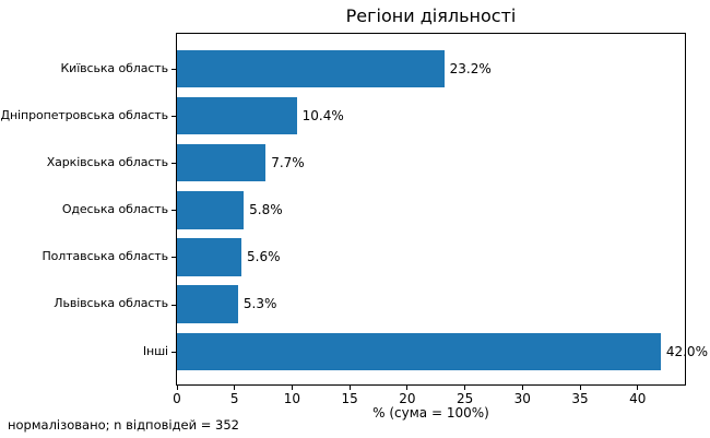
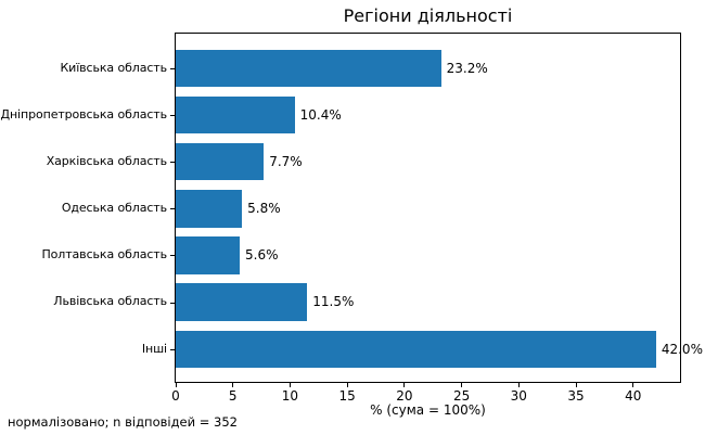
Львівська область: 5.3% -> 11.5%
